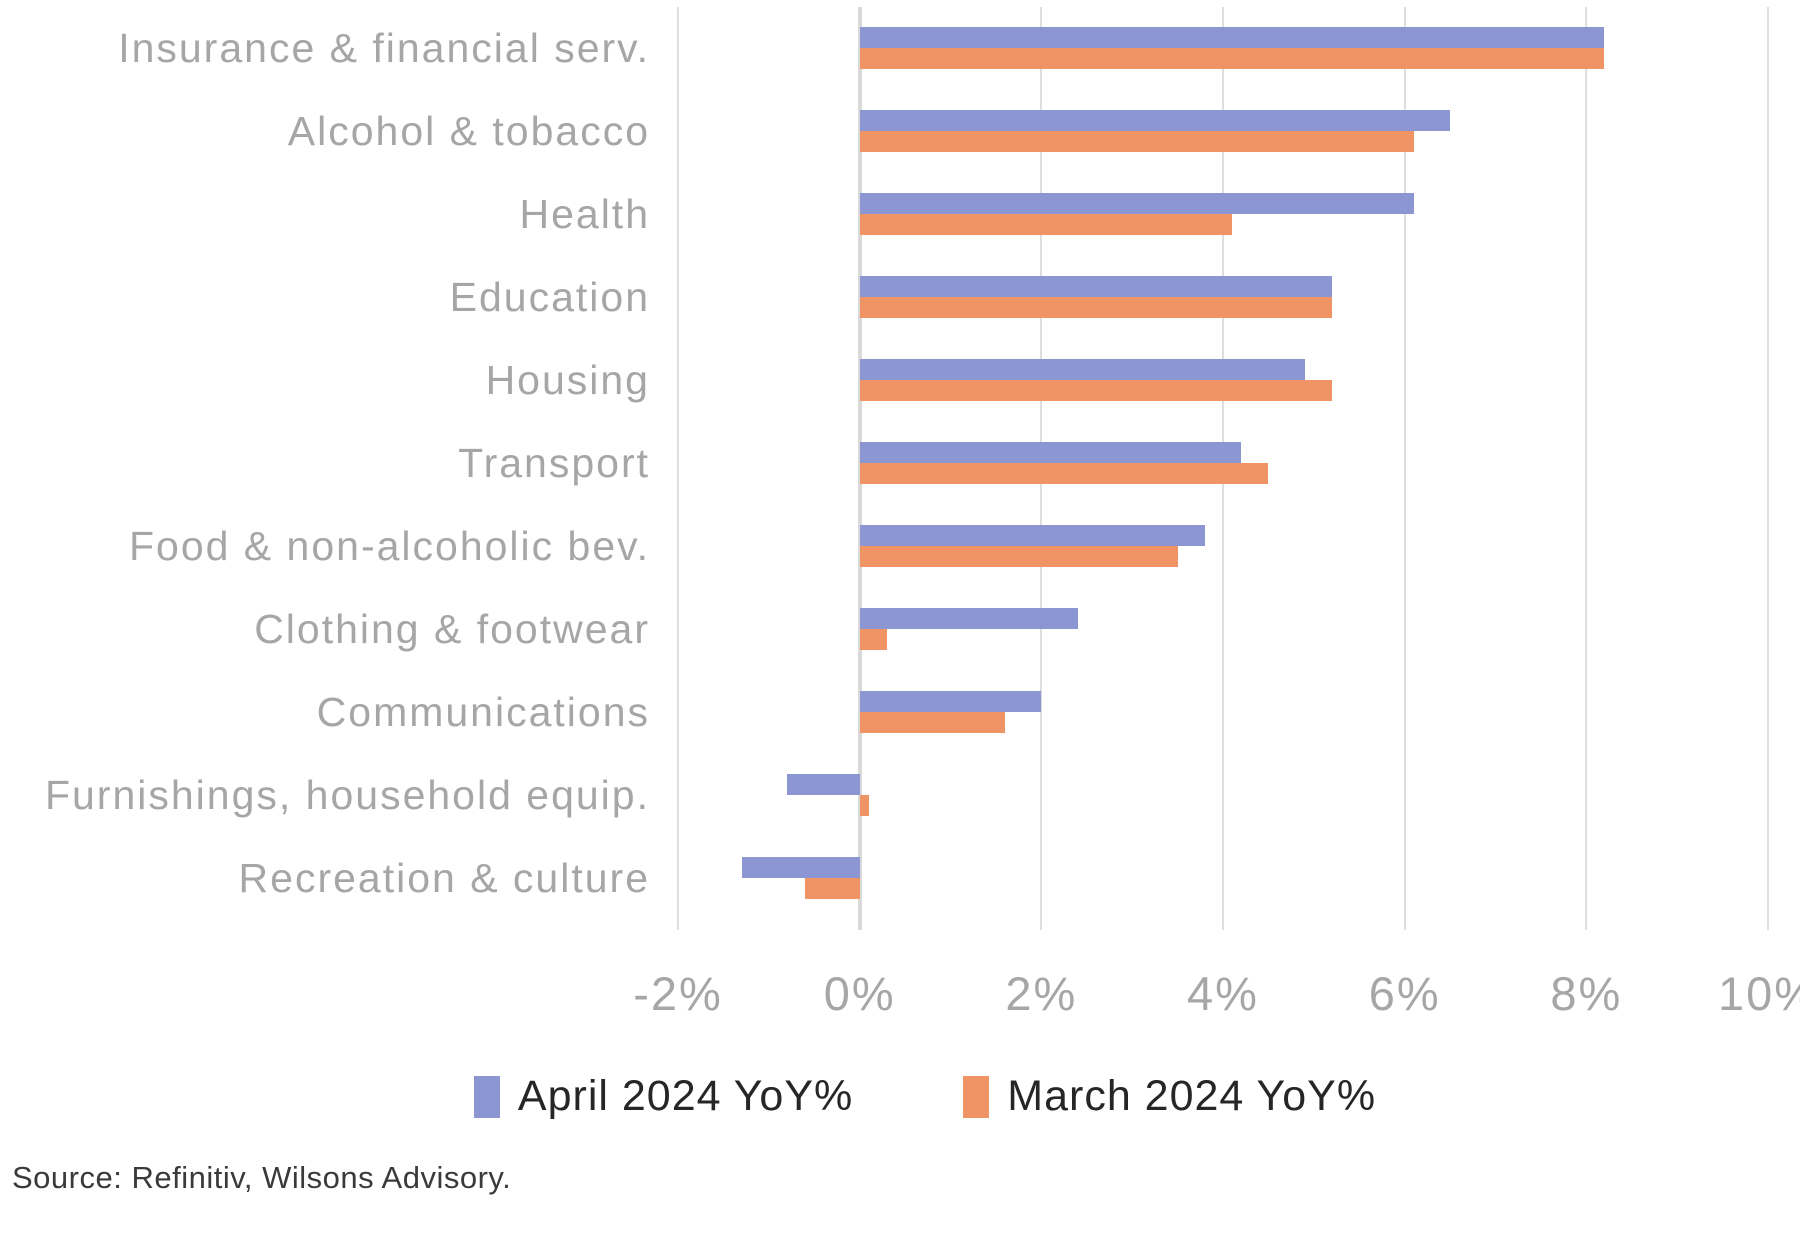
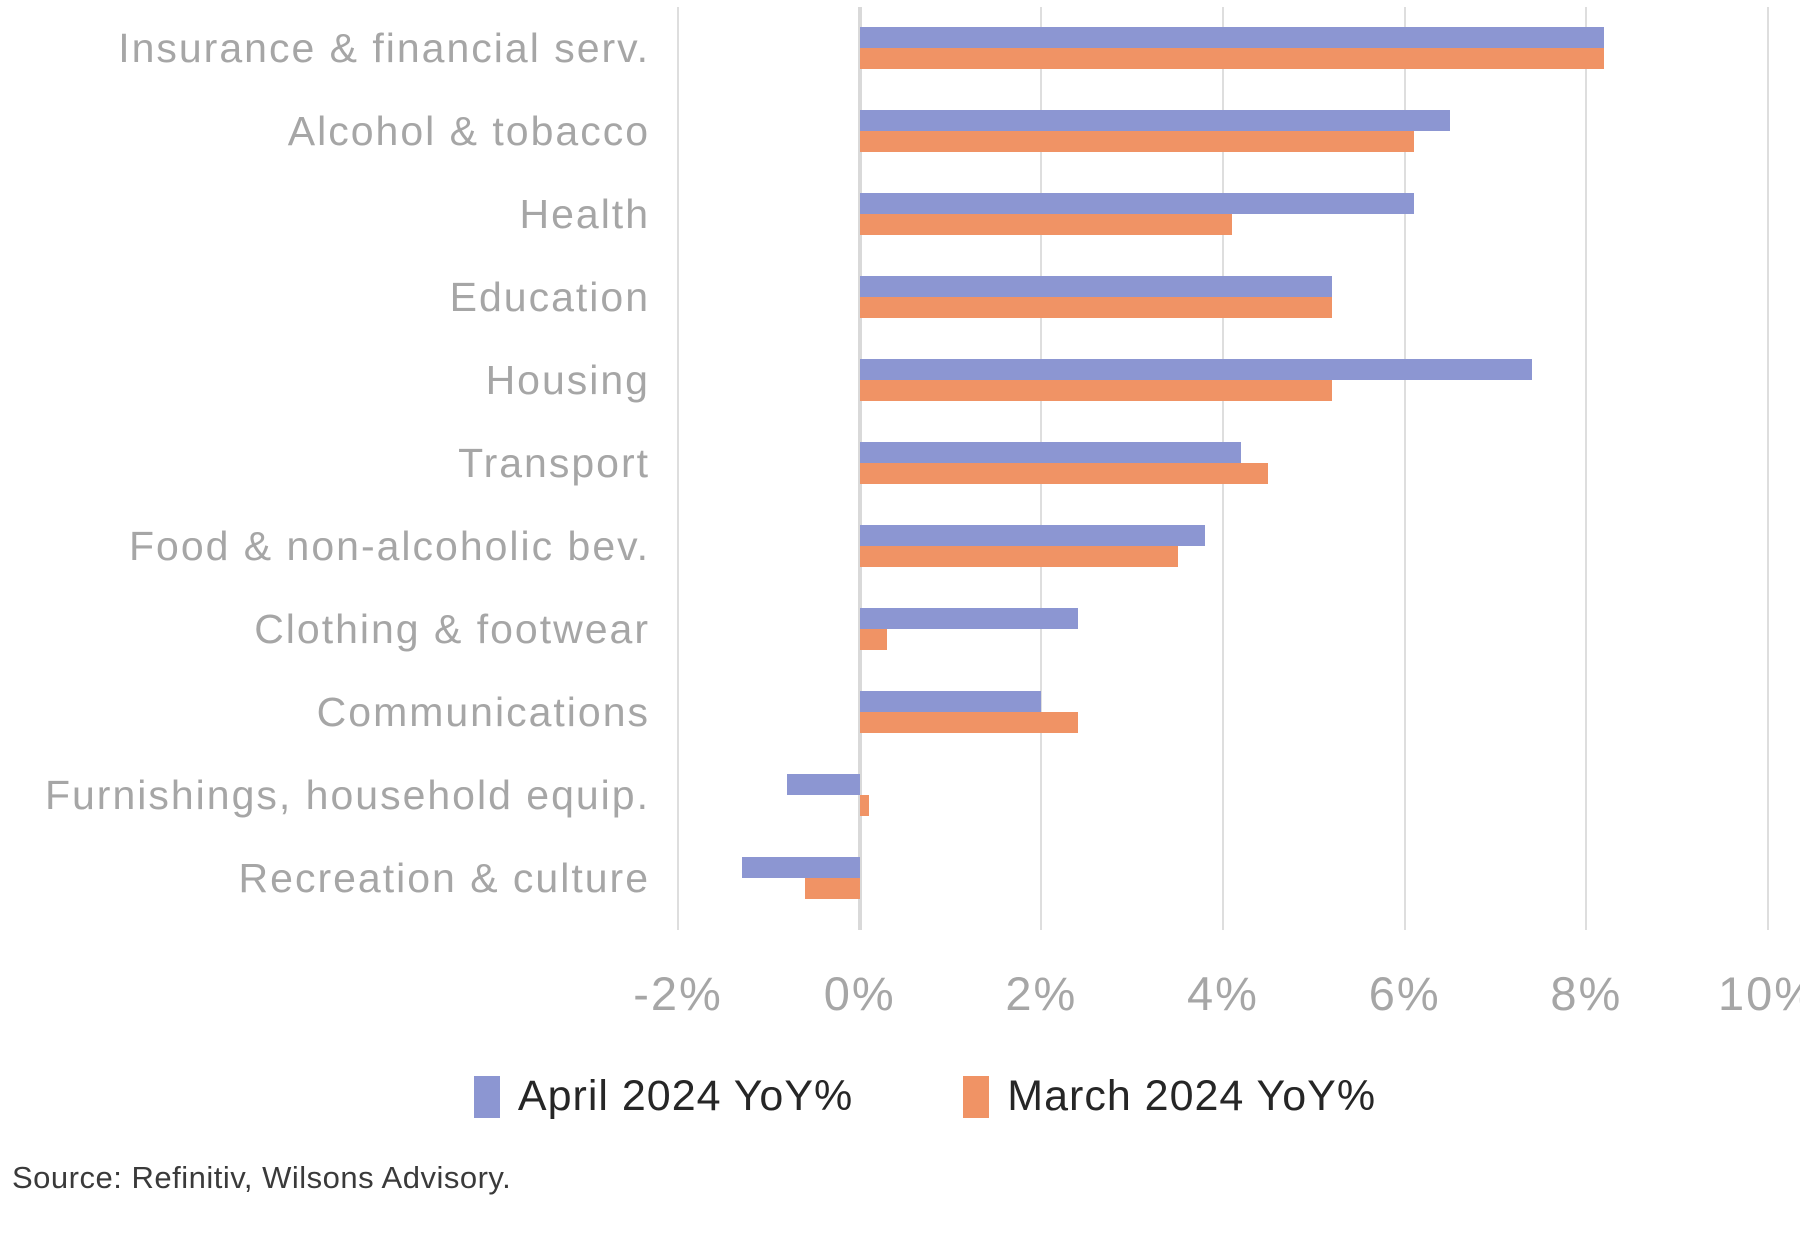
April 2024 YoY%/Housing: 4.9% -> 7.4%
March 2024 YoY%/Communications: 1.6% -> 2.4%
